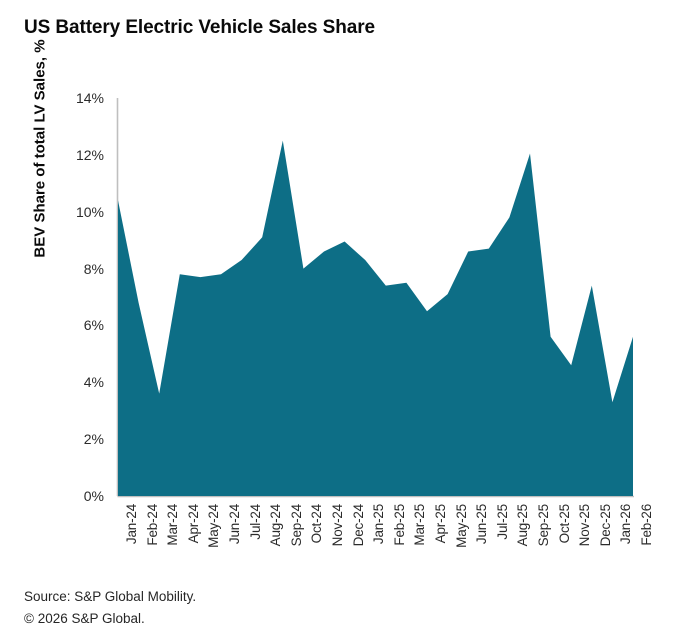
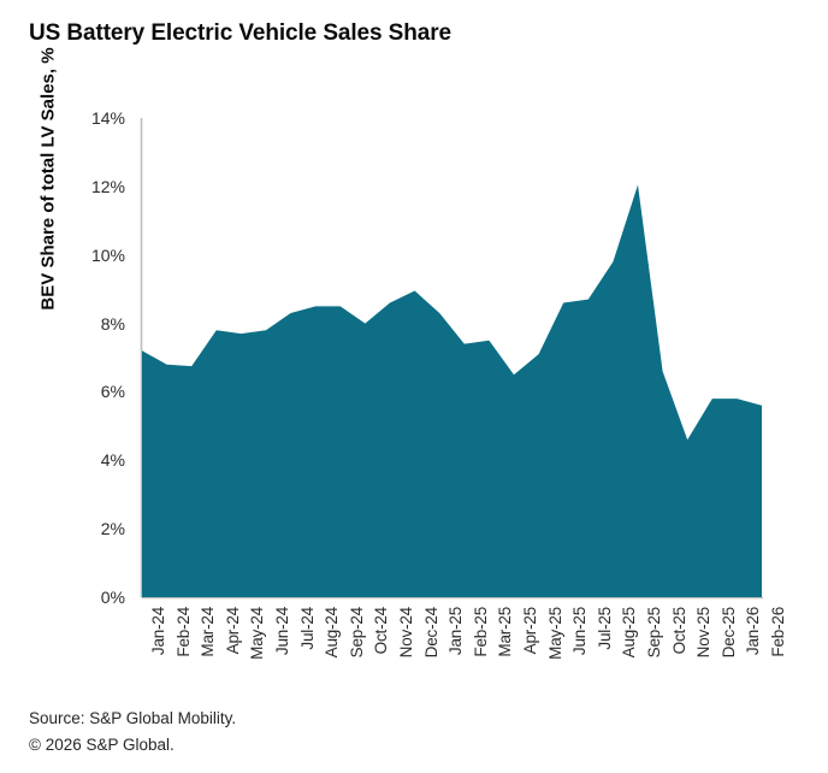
Jan-24: 10.4% -> 7.2%
Mar-24: 3.6% -> 6.8%
Aug-24: 9.1% -> 8.5%
Sep-24: 12.5% -> 8.5%
Oct-25: 5.6% -> 6.6%
Dec-25: 7.4% -> 5.8%
Jan-26: 3.3% -> 5.8%
